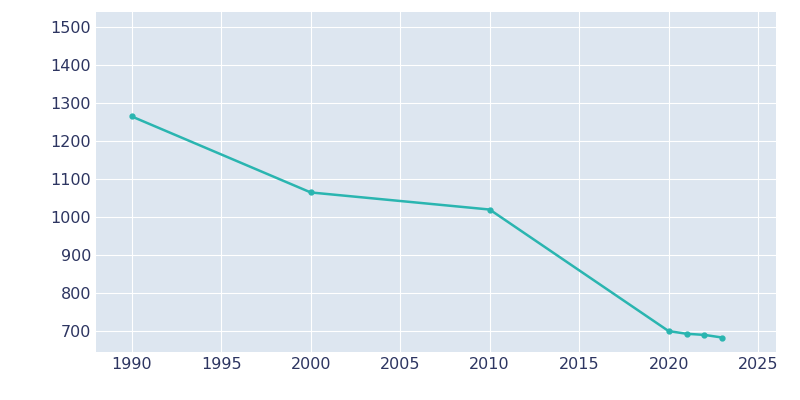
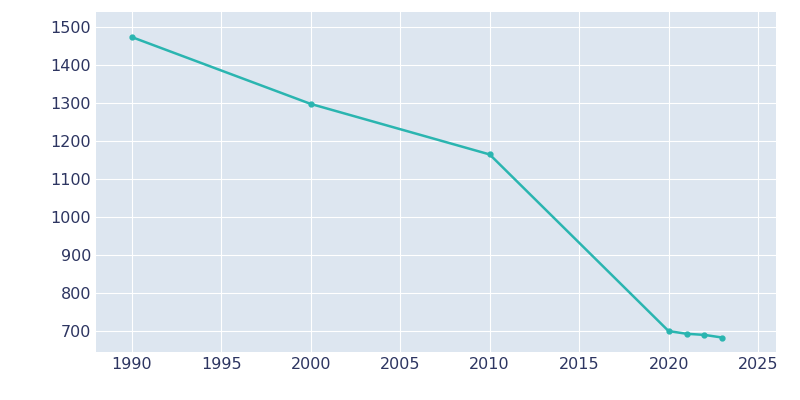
1990: 1265 -> 1474
2000: 1065 -> 1298
2010: 1020 -> 1165
